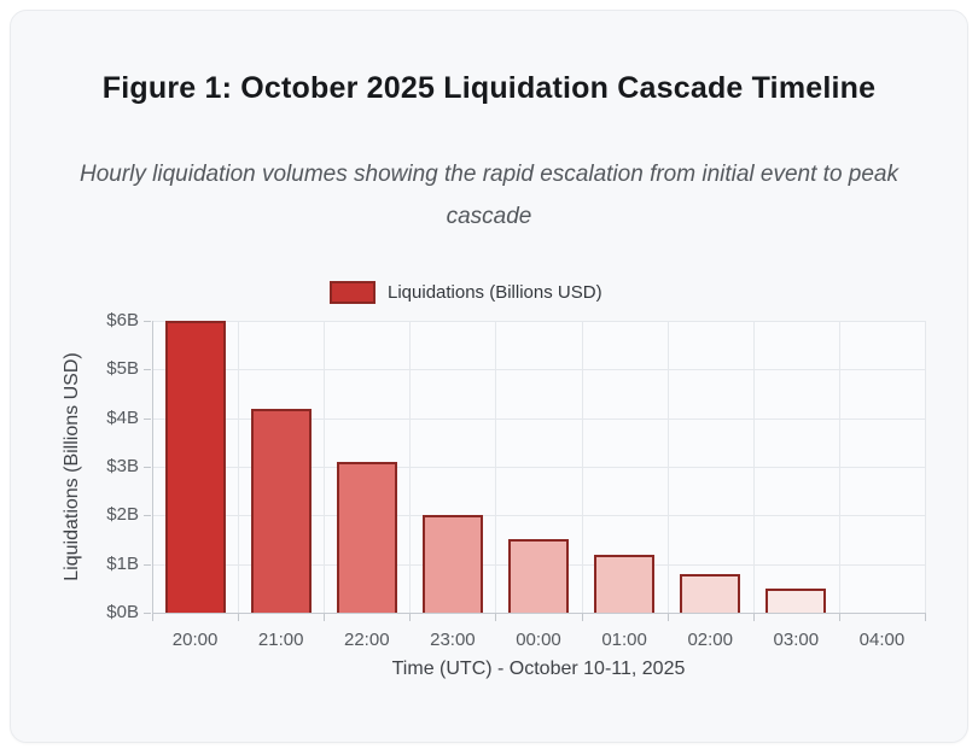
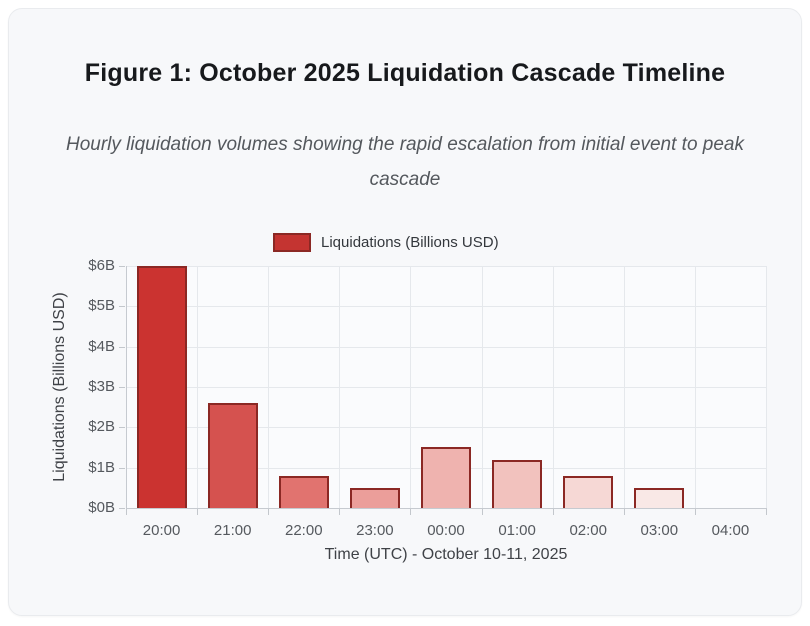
21:00: $4.2B -> $2.6B
22:00: $3.1B -> $0.8B
23:00: $2.0B -> $0.5B
